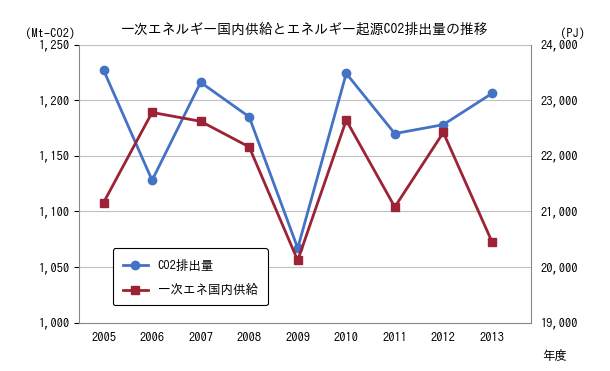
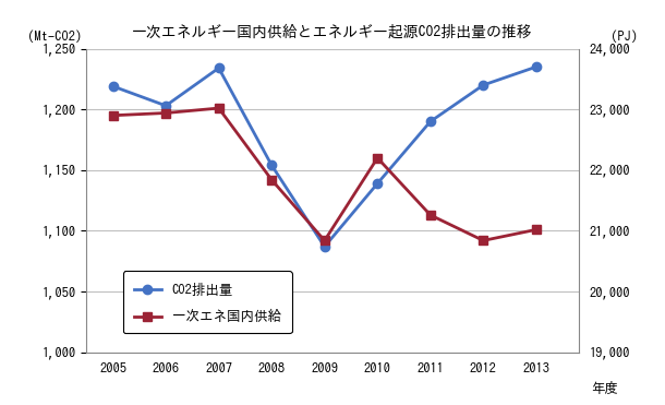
CO2排出量/2005: 1,227 -> 1,219
一次エネ国内供給/2005: 1,108 -> 1,195
CO2排出量/2006: 1,128 -> 1,203
一次エネ国内供給/2006: 1,189 -> 1,197
CO2排出量/2007: 1,216 -> 1,234
一次エネ国内供給/2007: 1,181 -> 1,201
CO2排出量/2008: 1,185 -> 1,154
一次エネ国内供給/2008: 1,158 -> 1,142
CO2排出量/2009: 1,067 -> 1,087
一次エネ国内供給/2009: 1,056 -> 1,092
CO2排出量/2010: 1,224 -> 1,139
一次エネ国内供給/2010: 1,182 -> 1,160
CO2排出量/2011: 1,170 -> 1,190
一次エネ国内供給/2011: 1,104 -> 1,113
CO2排出量/2012: 1,178 -> 1,220
一次エネ国内供給/2012: 1,171 -> 1,092
CO2排出量/2013: 1,206 -> 1,235
一次エネ国内供給/2013: 1,073 -> 1,101
